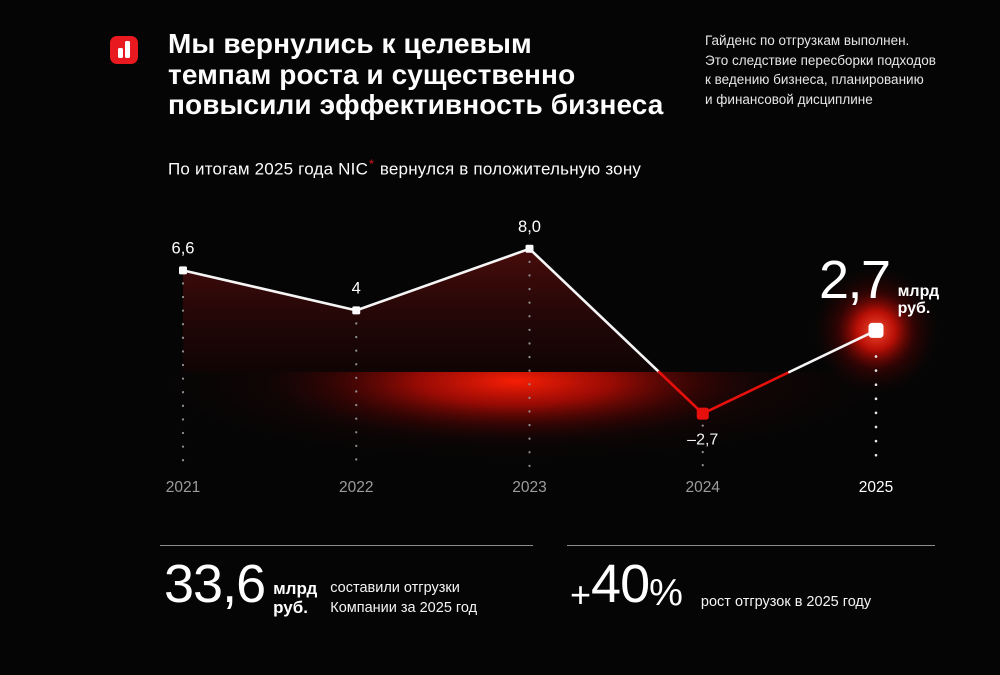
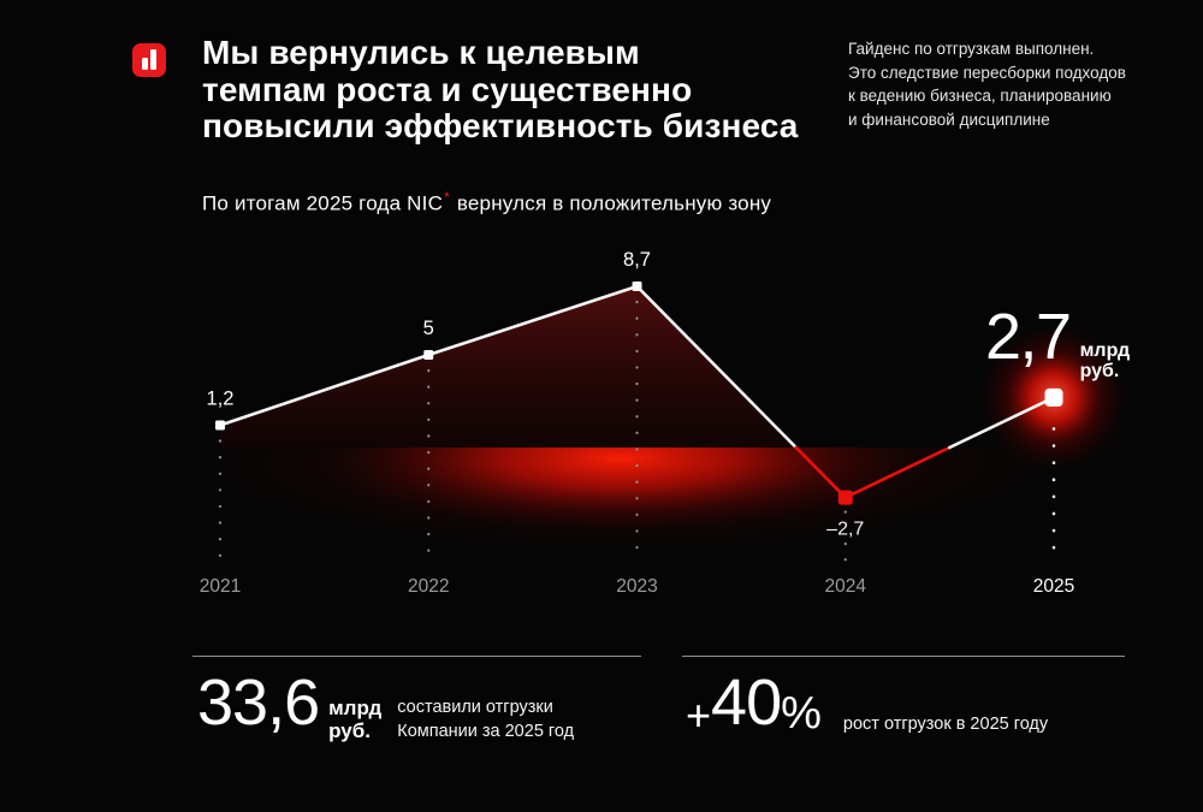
2021: 6,6 -> 1,2
2022: 4 -> 5
2023: 8,0 -> 8,7
